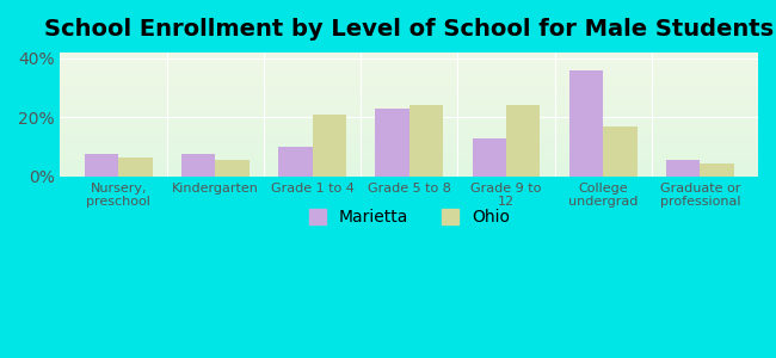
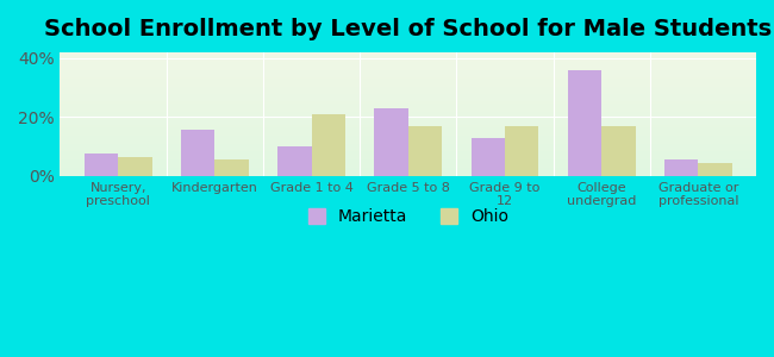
Marietta/Kindergarten: 7.5% -> 15.5%
Ohio/Grade 5 to 8: 24.0% -> 17.0%
Ohio/Grade 9 to 12: 24.0% -> 17.0%
